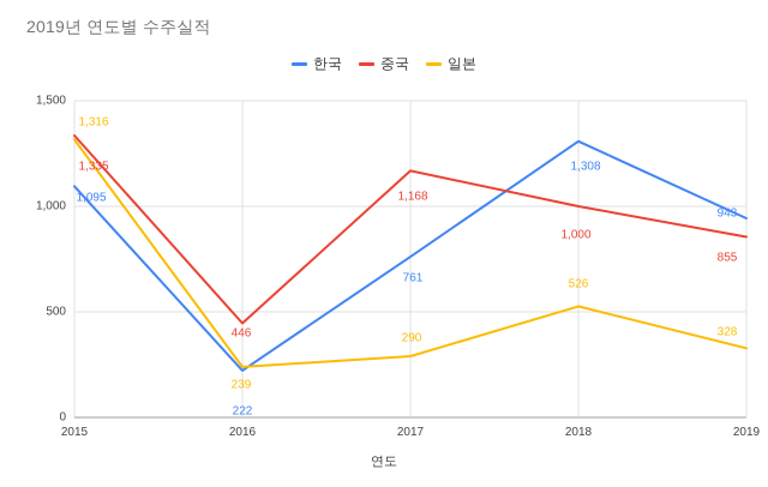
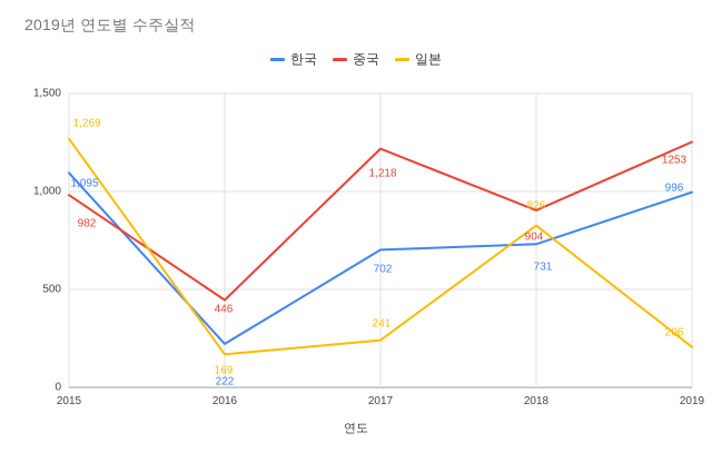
중국/2015: 1,335 -> 982
일본/2015: 1,316 -> 1,269
일본/2016: 239 -> 169
한국/2017: 761 -> 702
중국/2017: 1,168 -> 1,218
일본/2017: 290 -> 241
한국/2018: 1,308 -> 731
중국/2018: 1,000 -> 904
일본/2018: 526 -> 826
한국/2019: 943 -> 996
중국/2019: 855 -> 1253
일본/2019: 328 -> 206
